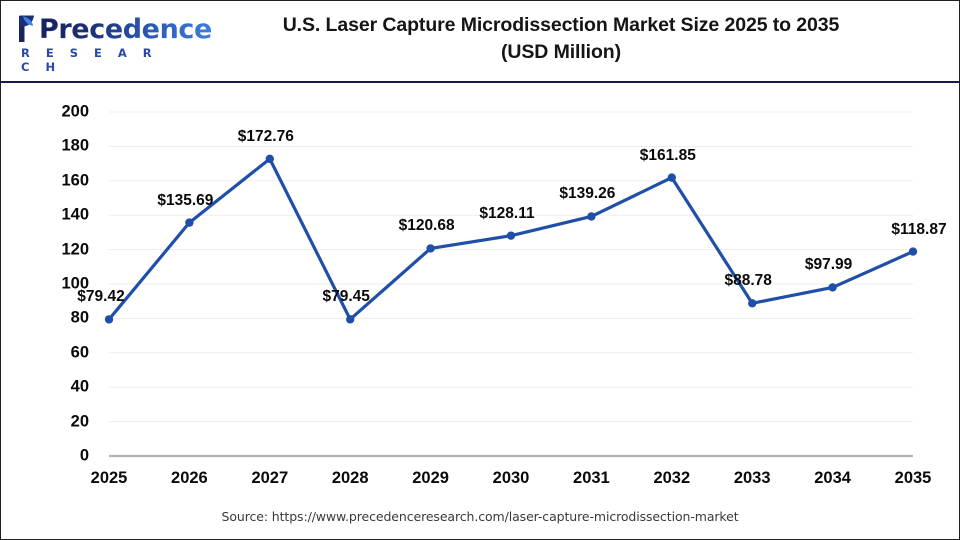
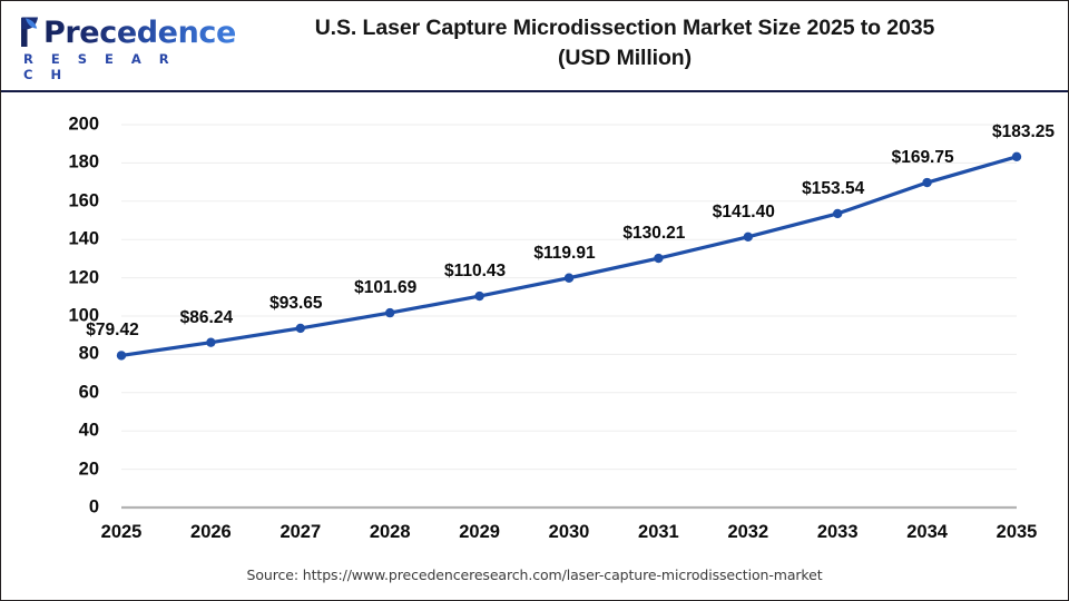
2026: $135.69 -> $86.24
2027: $172.76 -> $93.65
2028: $79.45 -> $101.69
2029: $120.68 -> $110.43
2030: $128.11 -> $119.91
2031: $139.26 -> $130.21
2032: $161.85 -> $141.40
2033: $88.78 -> $153.54
2034: $97.99 -> $169.75
2035: $118.87 -> $183.25
